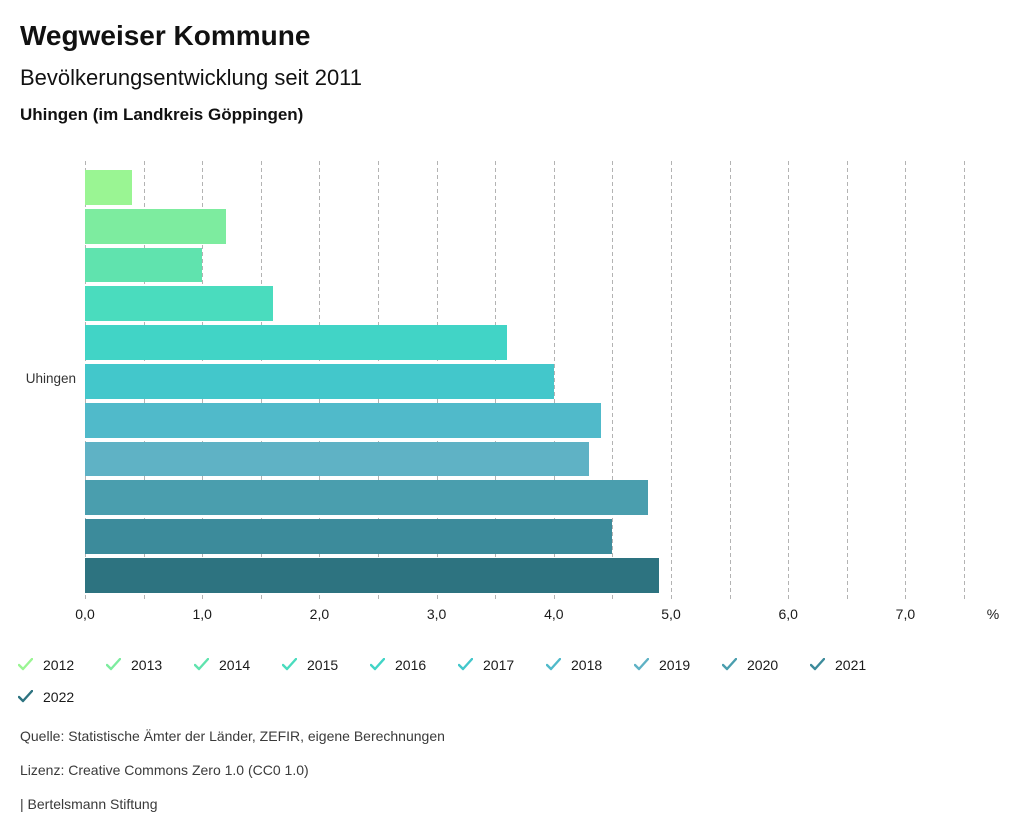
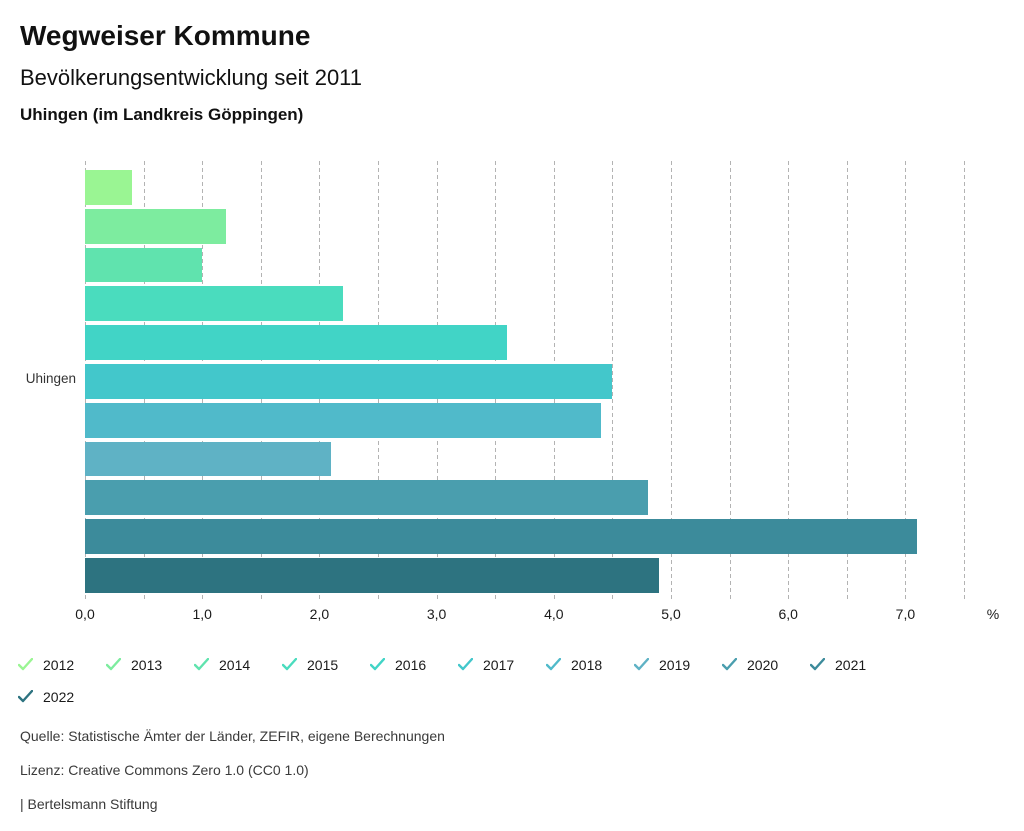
2015: 1,6 -> 2,2
2017: 4,0 -> 4,5
2019: 4,3 -> 2,1
2021: 4,5 -> 7,1
